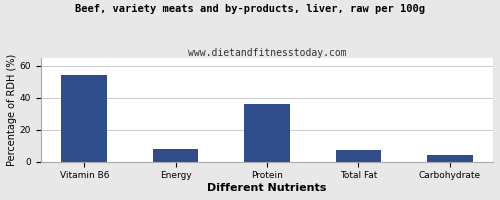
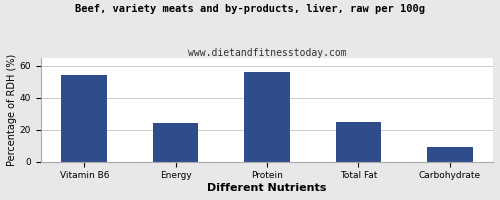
Energy: 8 -> 24
Protein: 36 -> 56
Total Fat: 7 -> 25
Carbohydrate: 4 -> 9
